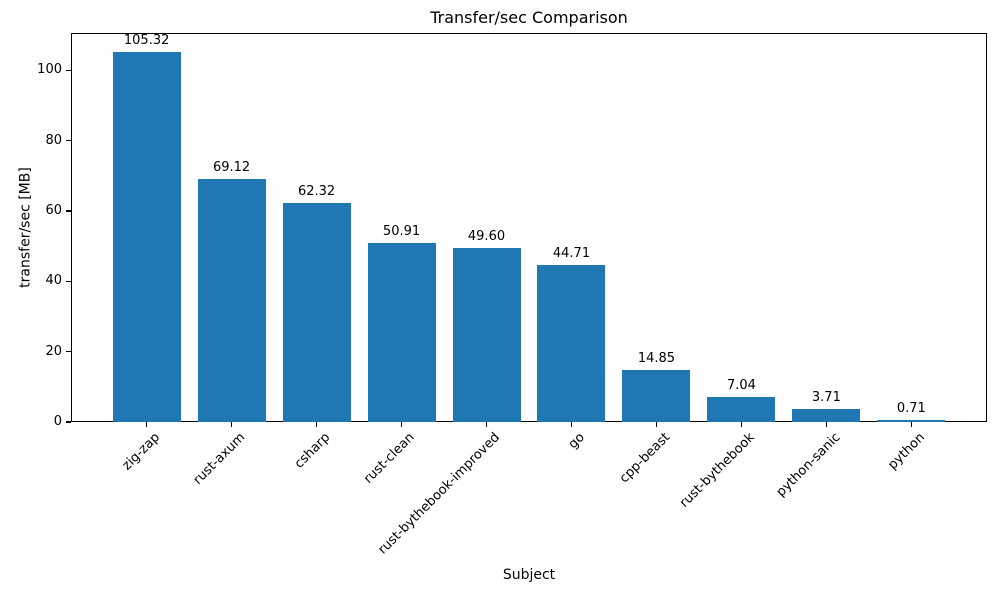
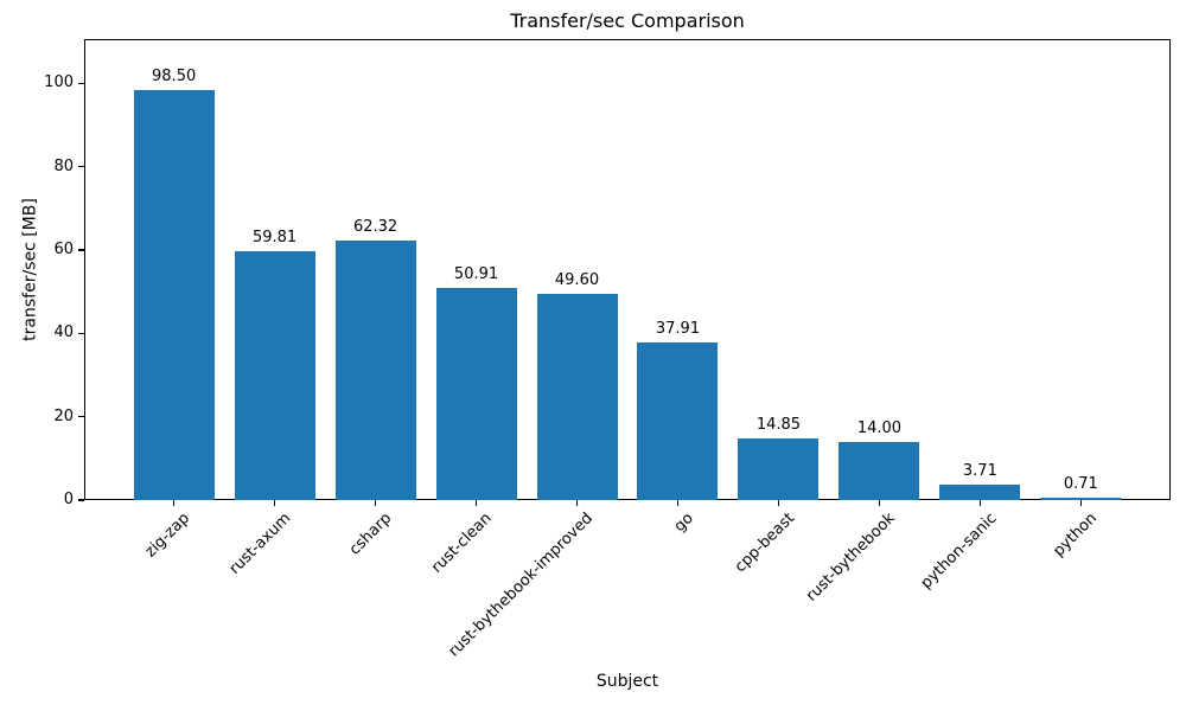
zig-zap: 105.32 -> 98.50
rust-axum: 69.12 -> 59.81
go: 44.71 -> 37.91
rust-bythebook: 7.04 -> 14.00
